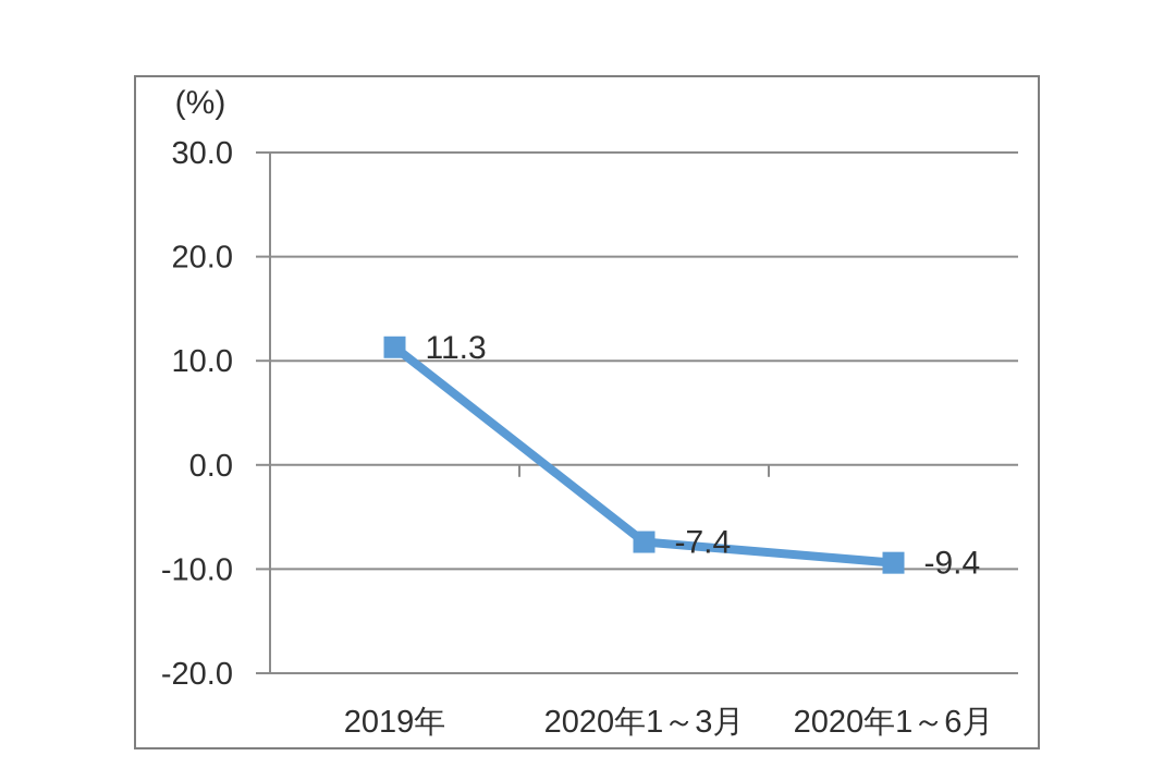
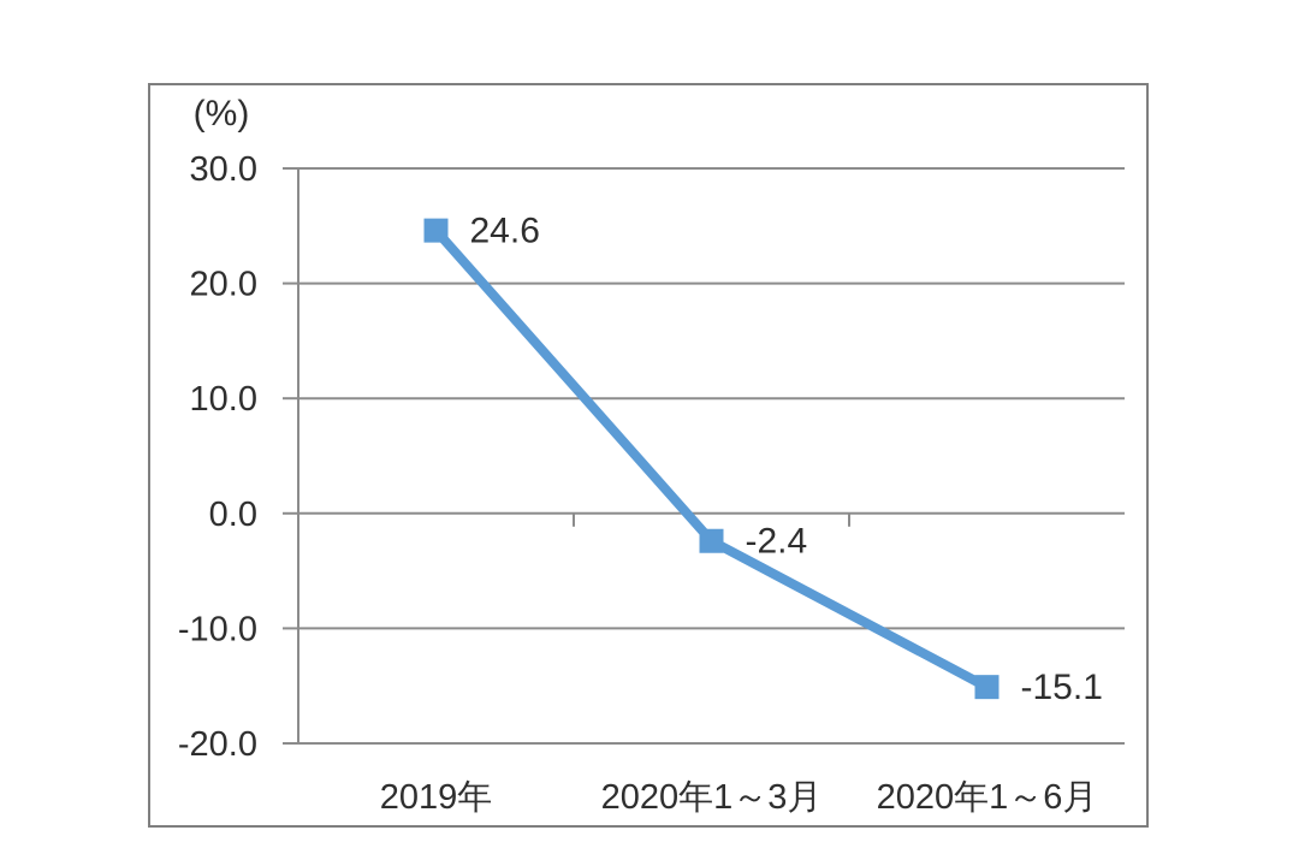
2019年: 11.3 -> 24.6
2020年1～3月: -7.4 -> -2.4
2020年1～6月: -9.4 -> -15.1
